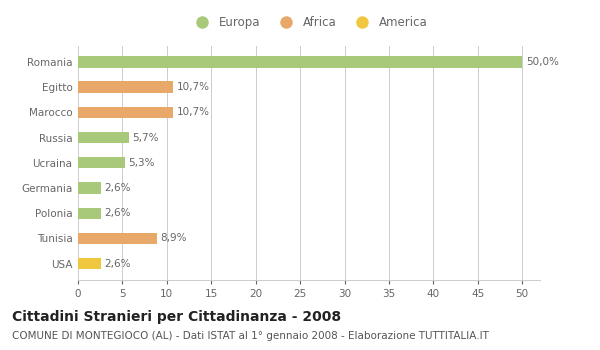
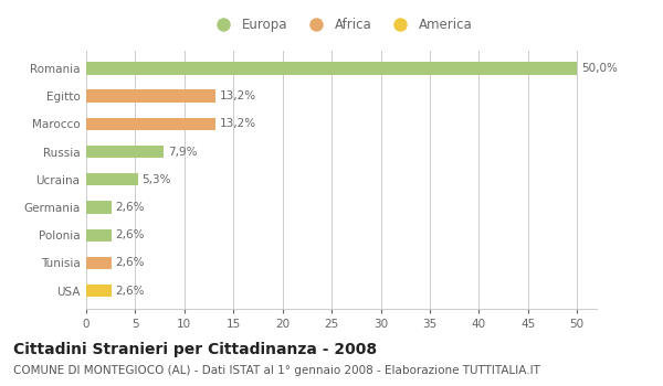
Egitto: 10,7% -> 13,2%
Marocco: 10,7% -> 13,2%
Russia: 5,7% -> 7,9%
Tunisia: 8,9% -> 2,6%
